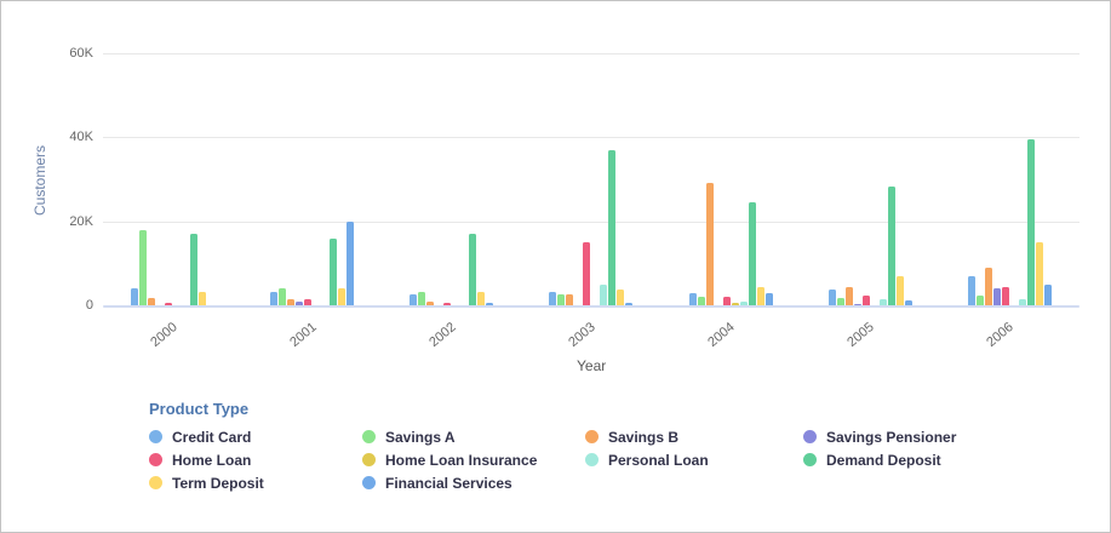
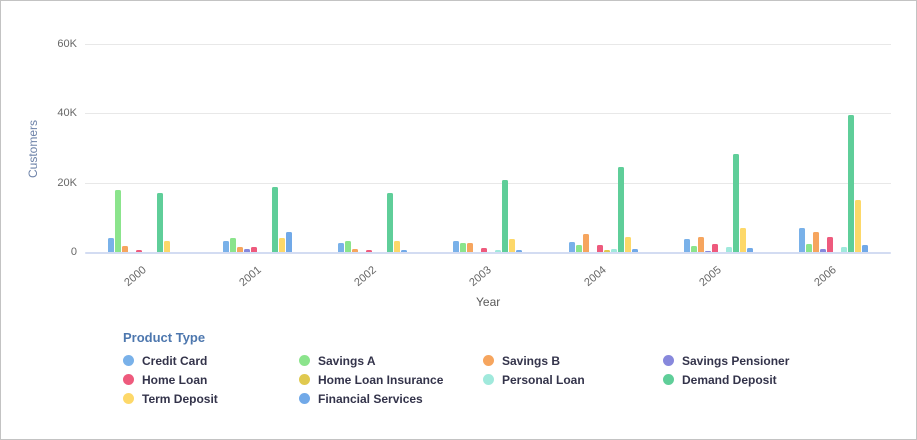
Demand Deposit/2001: 16K -> 19K
Financial Services/2001: 20K -> 6K
Home Loan/2003: 15K -> 1K
Personal Loan/2003: 5K -> 1K
Demand Deposit/2003: 37K -> 21K
Savings B/2004: 29K -> 5K
Financial Services/2004: 3K -> 1K
Savings B/2006: 9K -> 6K
Savings Pensioner/2006: 4K -> 1K
Financial Services/2006: 5K -> 2K
